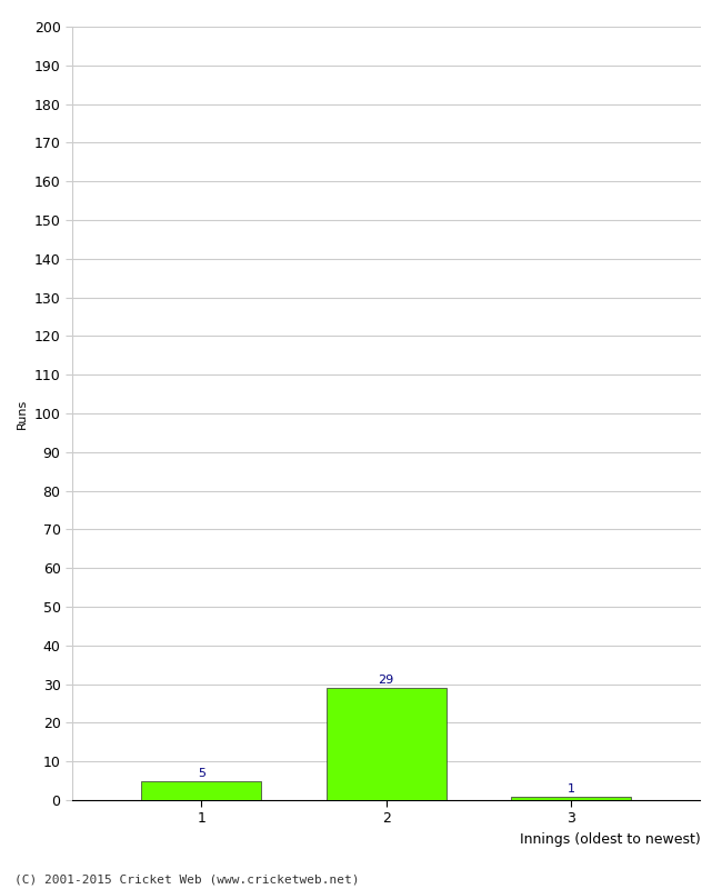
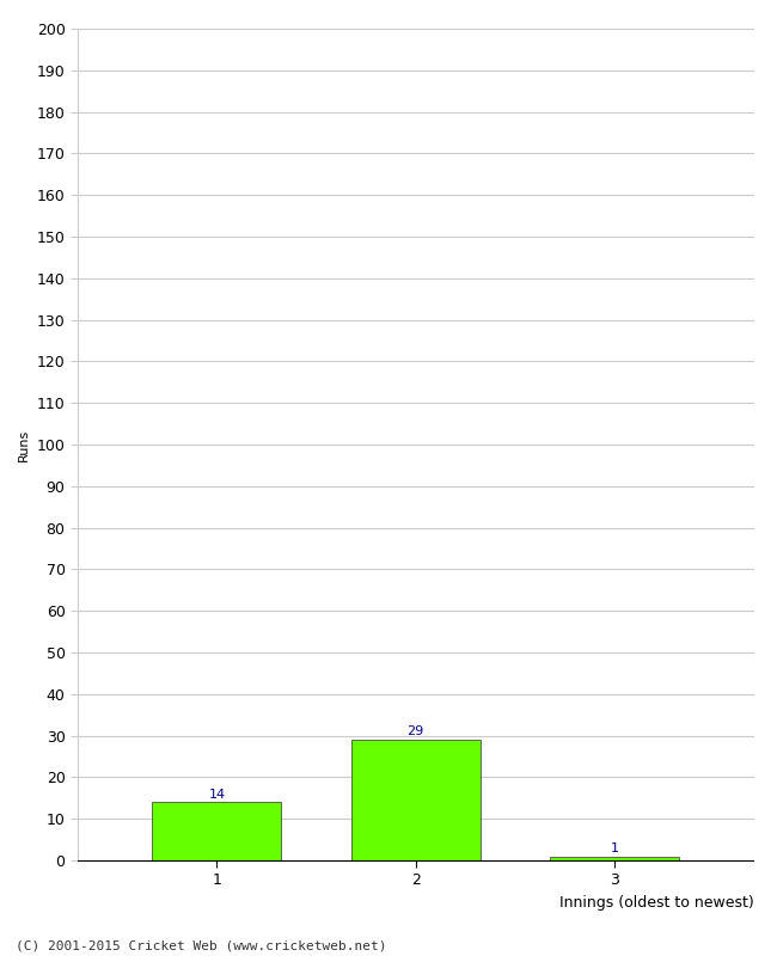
1: 5 -> 14
